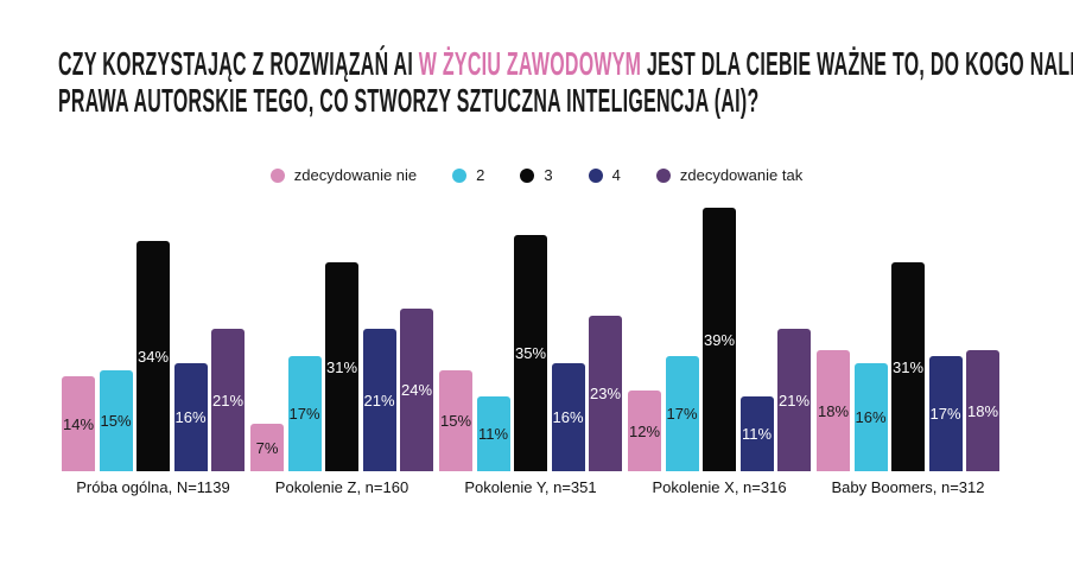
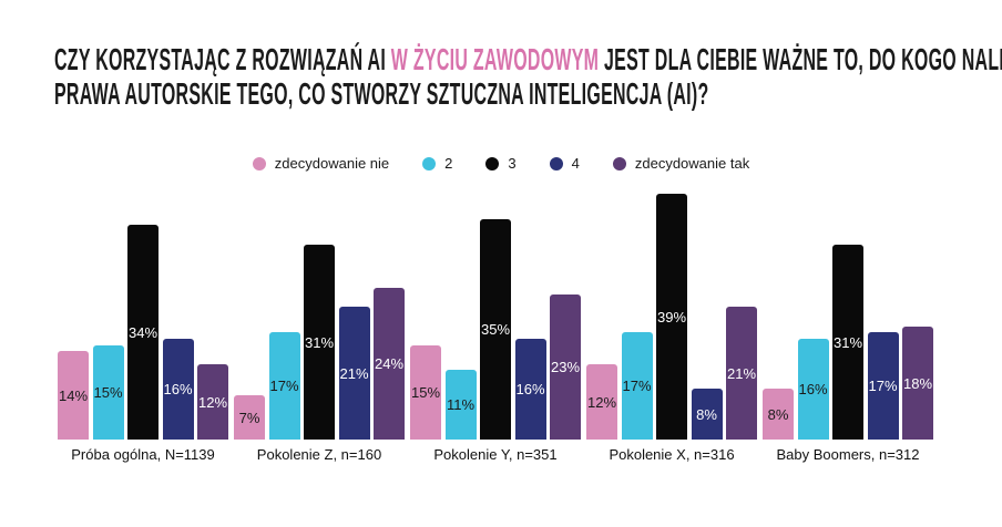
zdecydowanie tak/Próba ogólna, N=1139: 21% -> 12%
4/Pokolenie X, n=316: 11% -> 8%
zdecydowanie nie/Baby Boomers, n=312: 18% -> 8%
